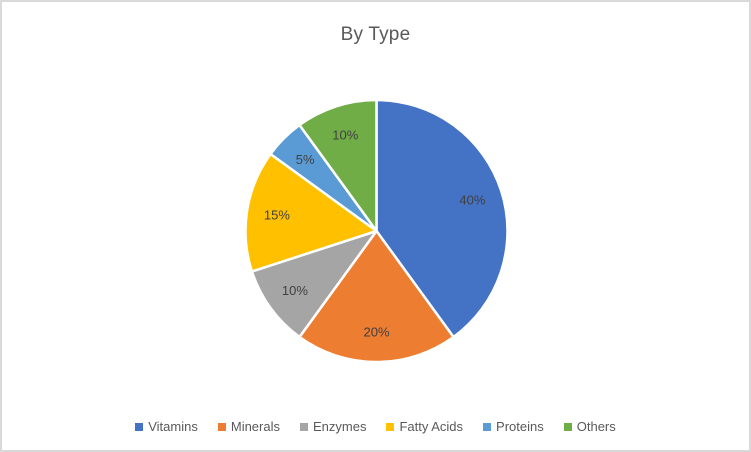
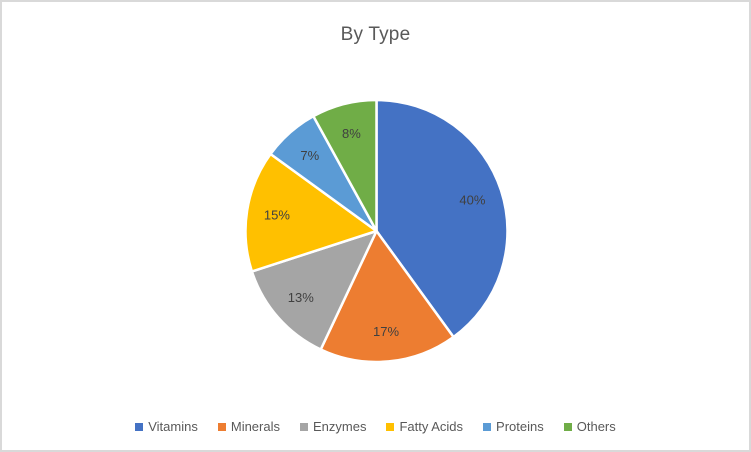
Minerals: 20% -> 17%
Enzymes: 10% -> 13%
Proteins: 5% -> 7%
Others: 10% -> 8%
